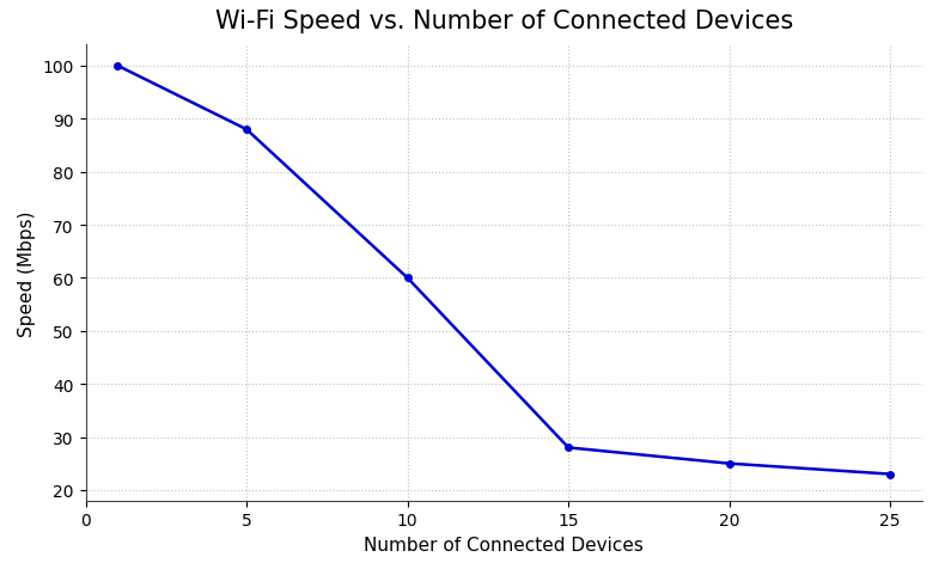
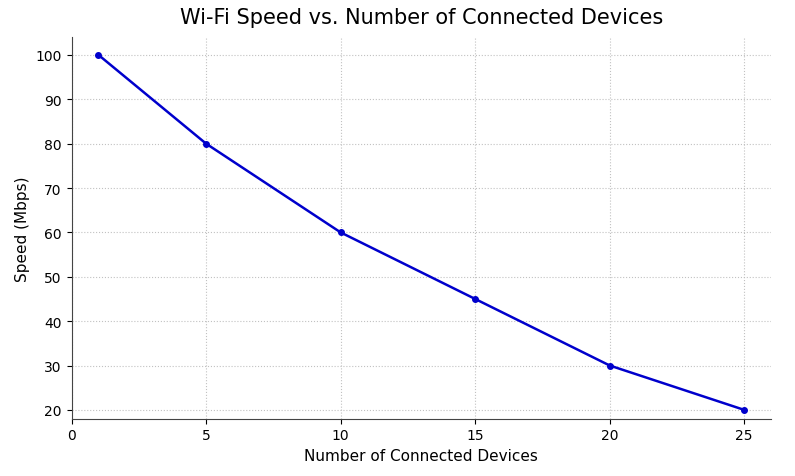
5: 88 -> 80
15: 28 -> 45
20: 25 -> 30
25: 23 -> 20
